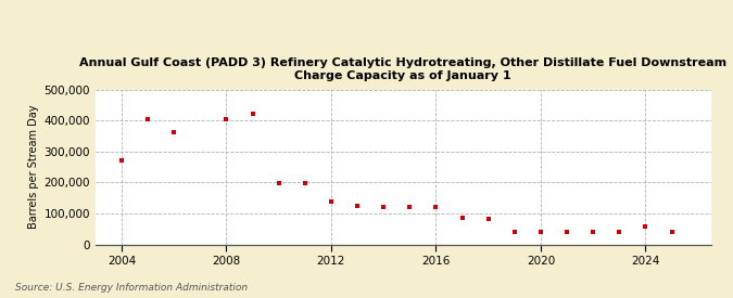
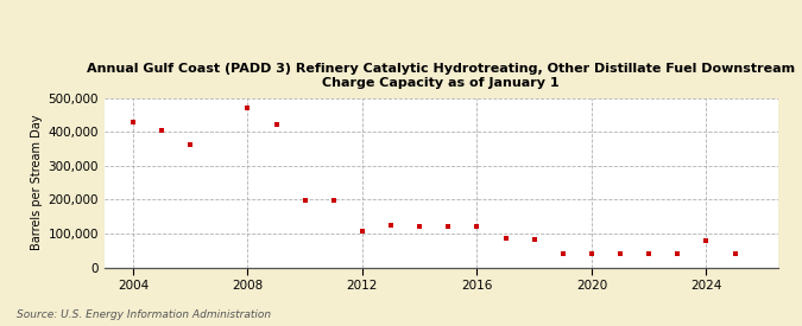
2004: 270,000 -> 430,000
2008: 403,000 -> 470,000
2012: 138,000 -> 105,000
2024: 57,000 -> 80,000
